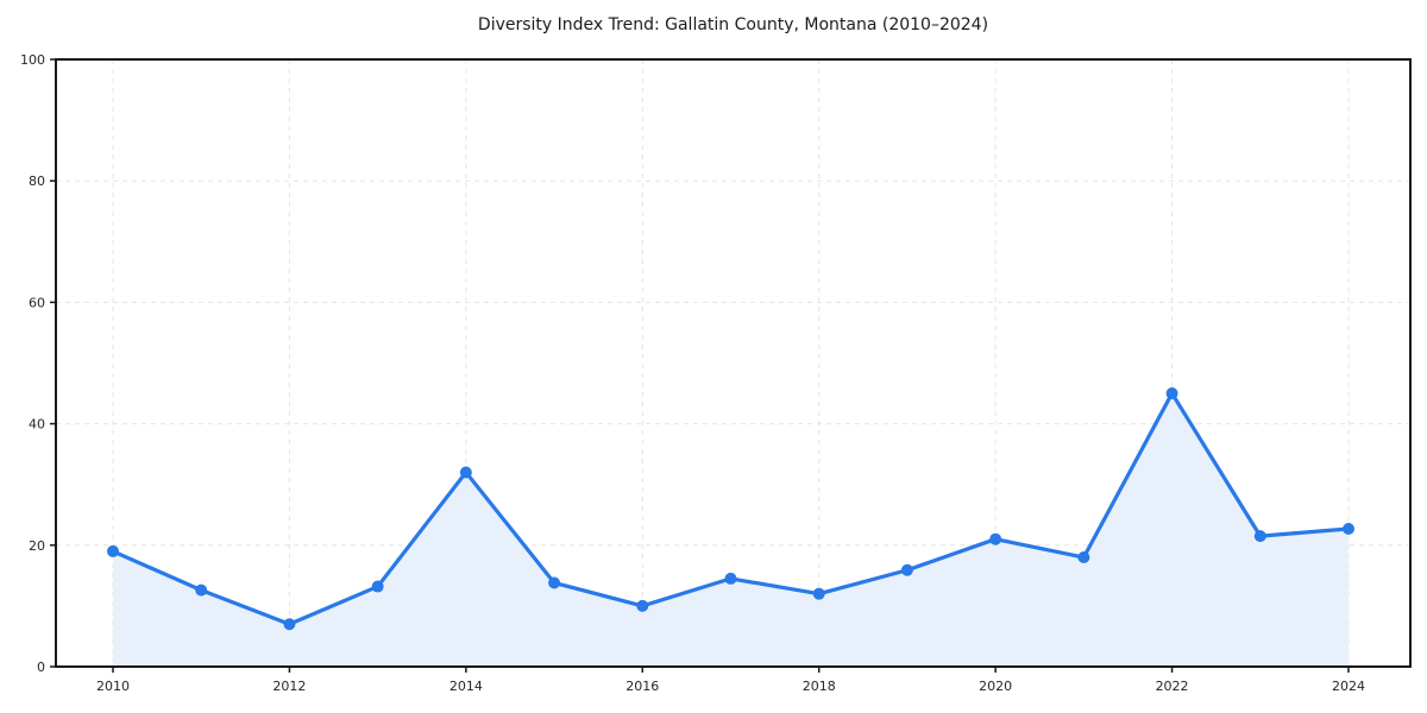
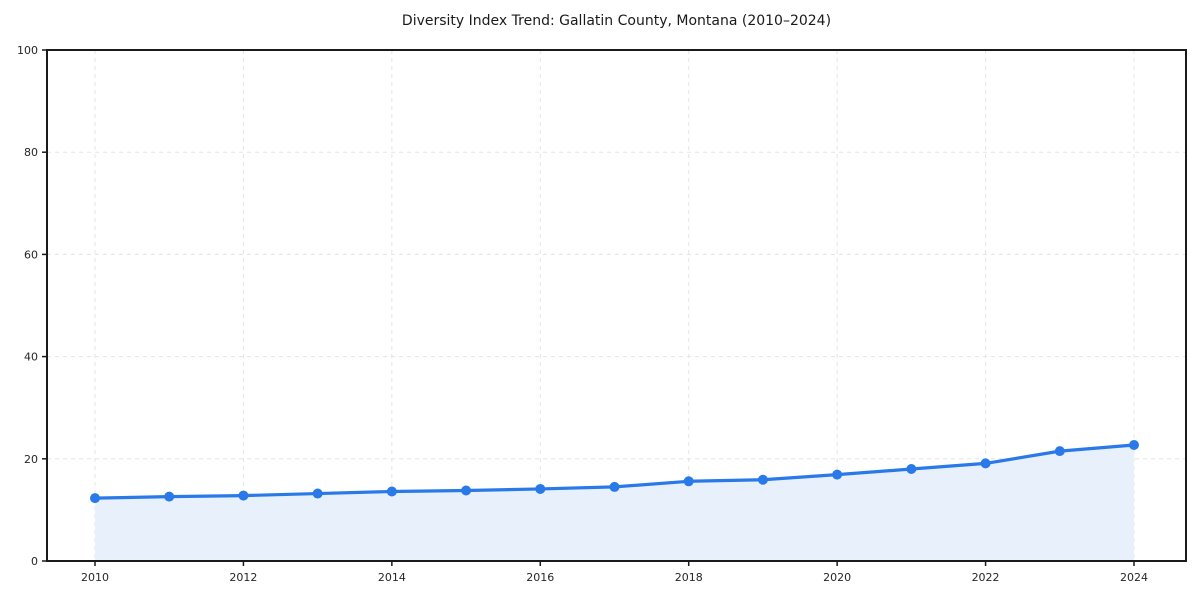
2010: 19 -> 12
2012: 7 -> 13
2014: 32 -> 14
2016: 10 -> 14
2018: 12 -> 16
2020: 21 -> 17
2022: 45 -> 19
